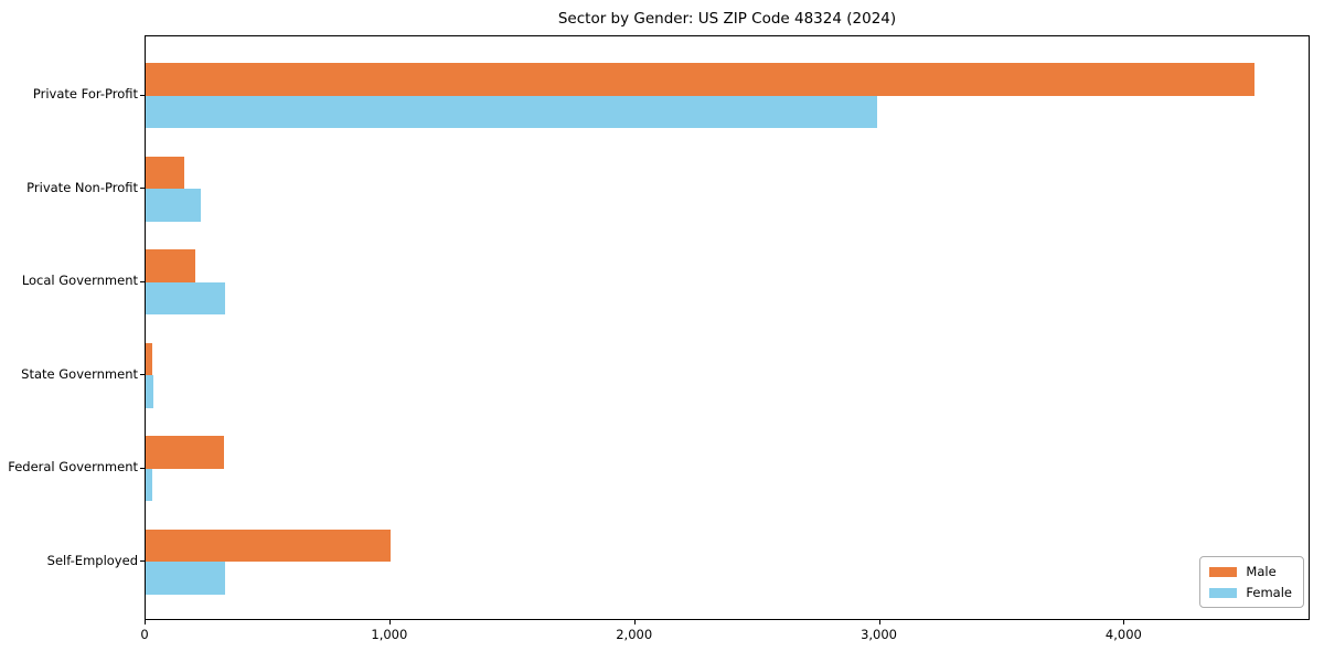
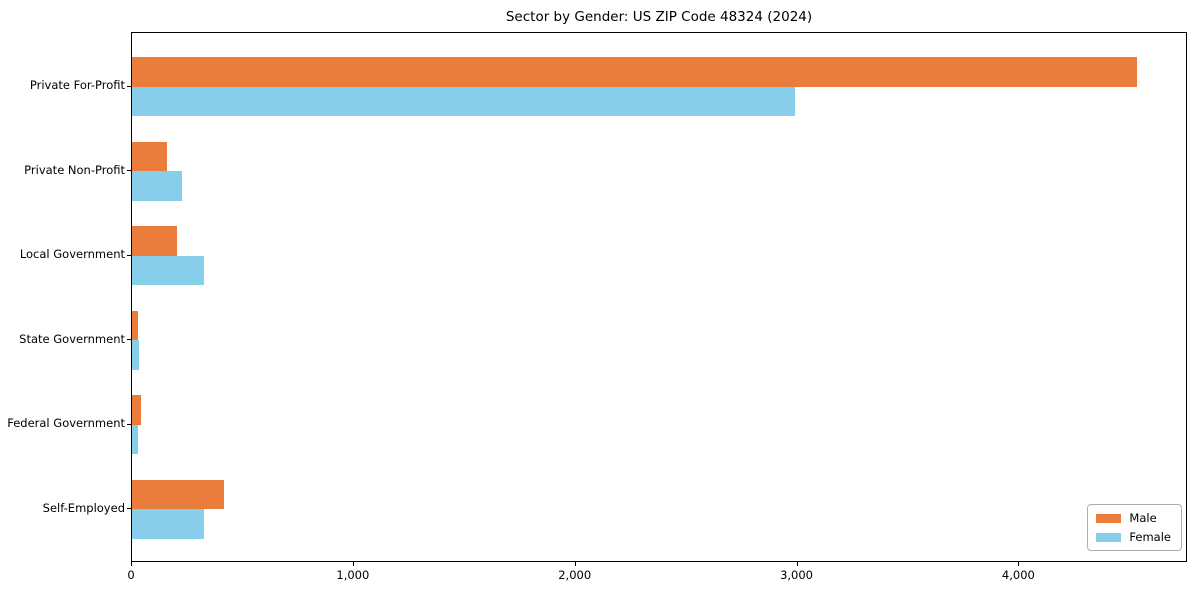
Male/Federal Government: 320 -> 40
Male/Self-Employed: 1000 -> 420
